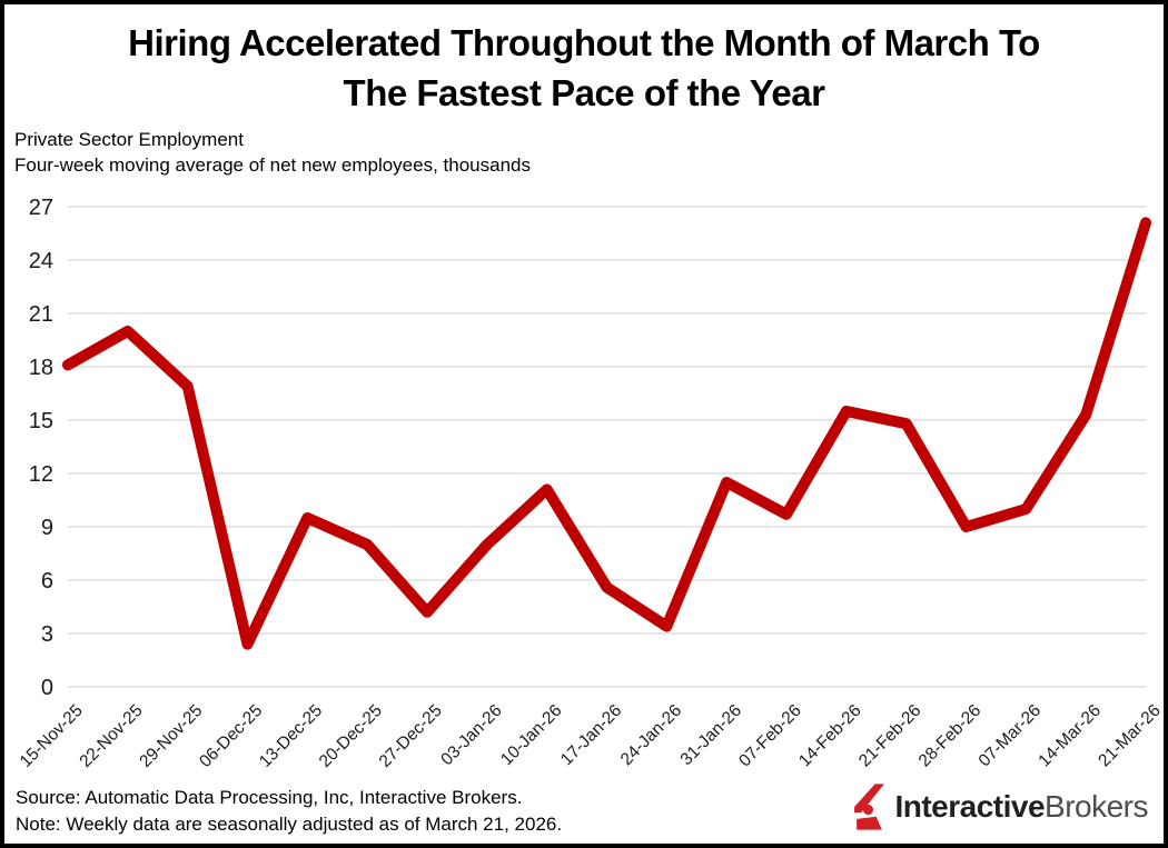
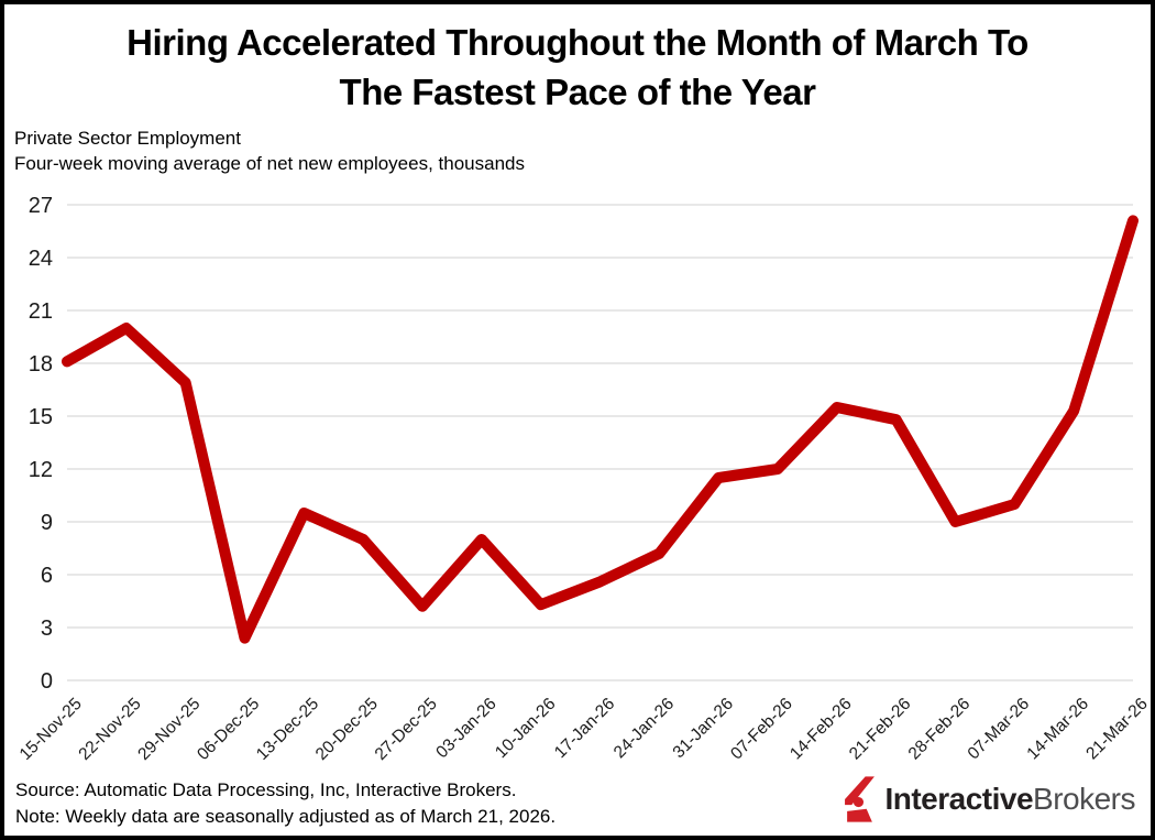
10-Jan-26: 11.1 -> 4.3
24-Jan-26: 3.4 -> 7.2
07-Feb-26: 9.7 -> 12.0
